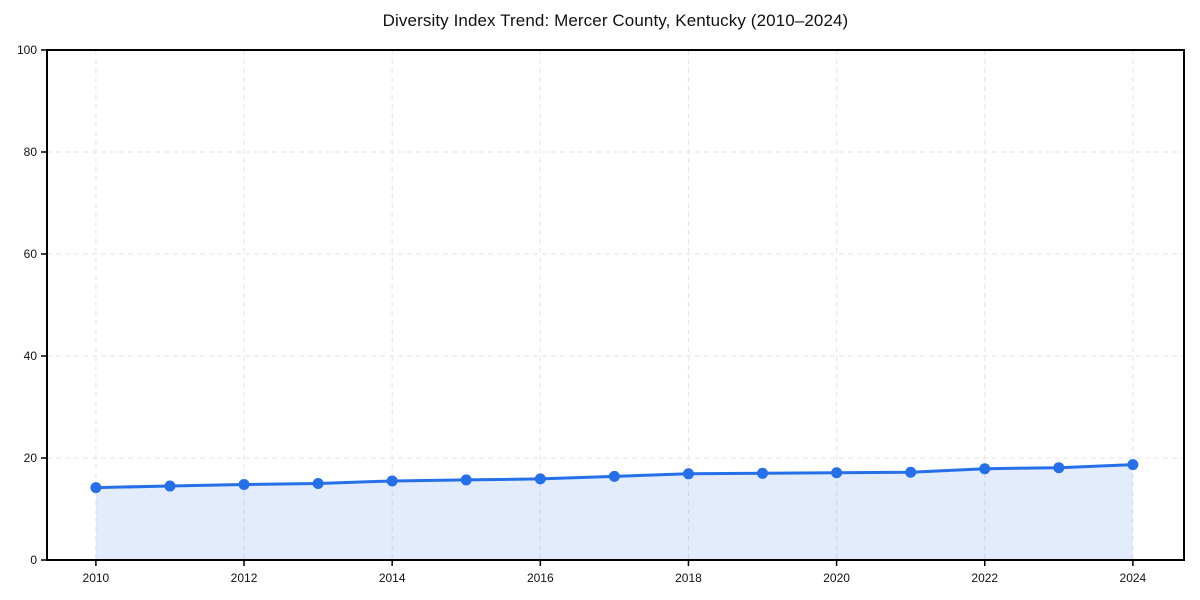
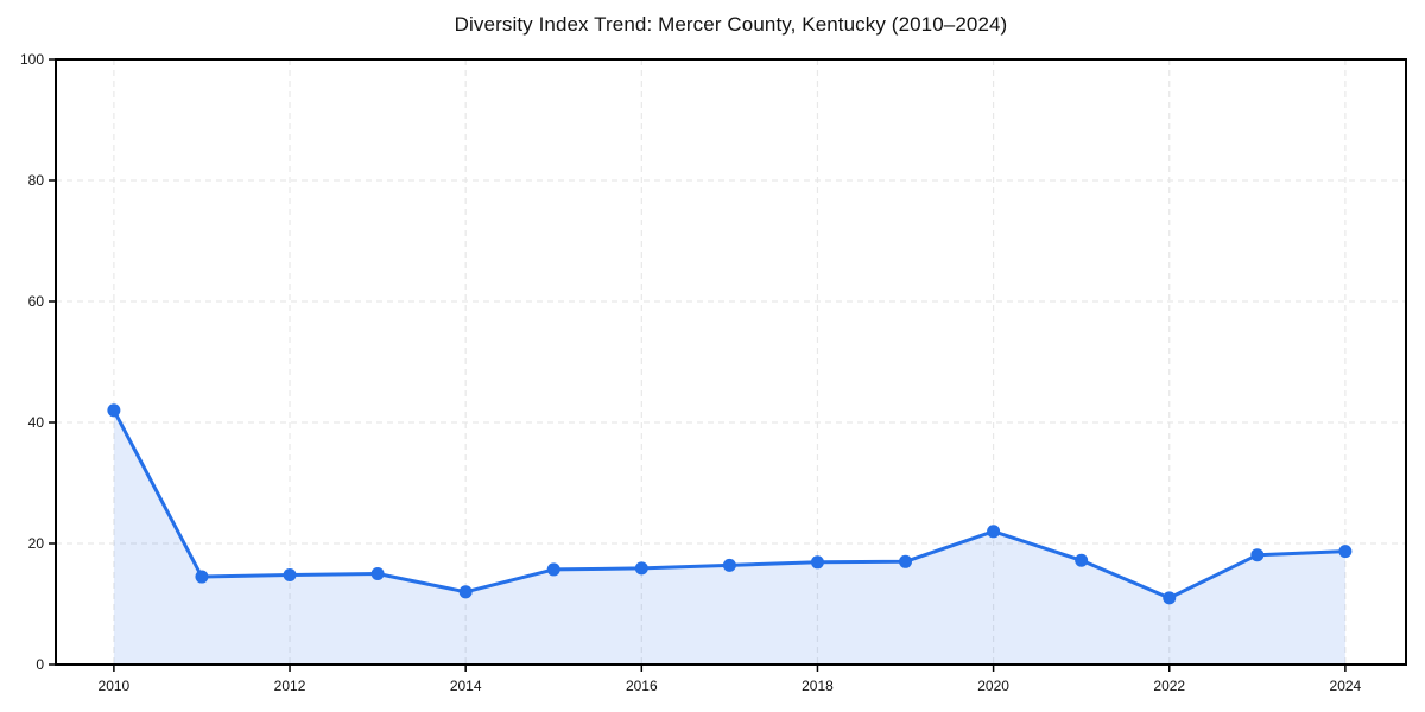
2010: 14 -> 42
2014: 16 -> 12
2020: 17 -> 22
2022: 18 -> 11
